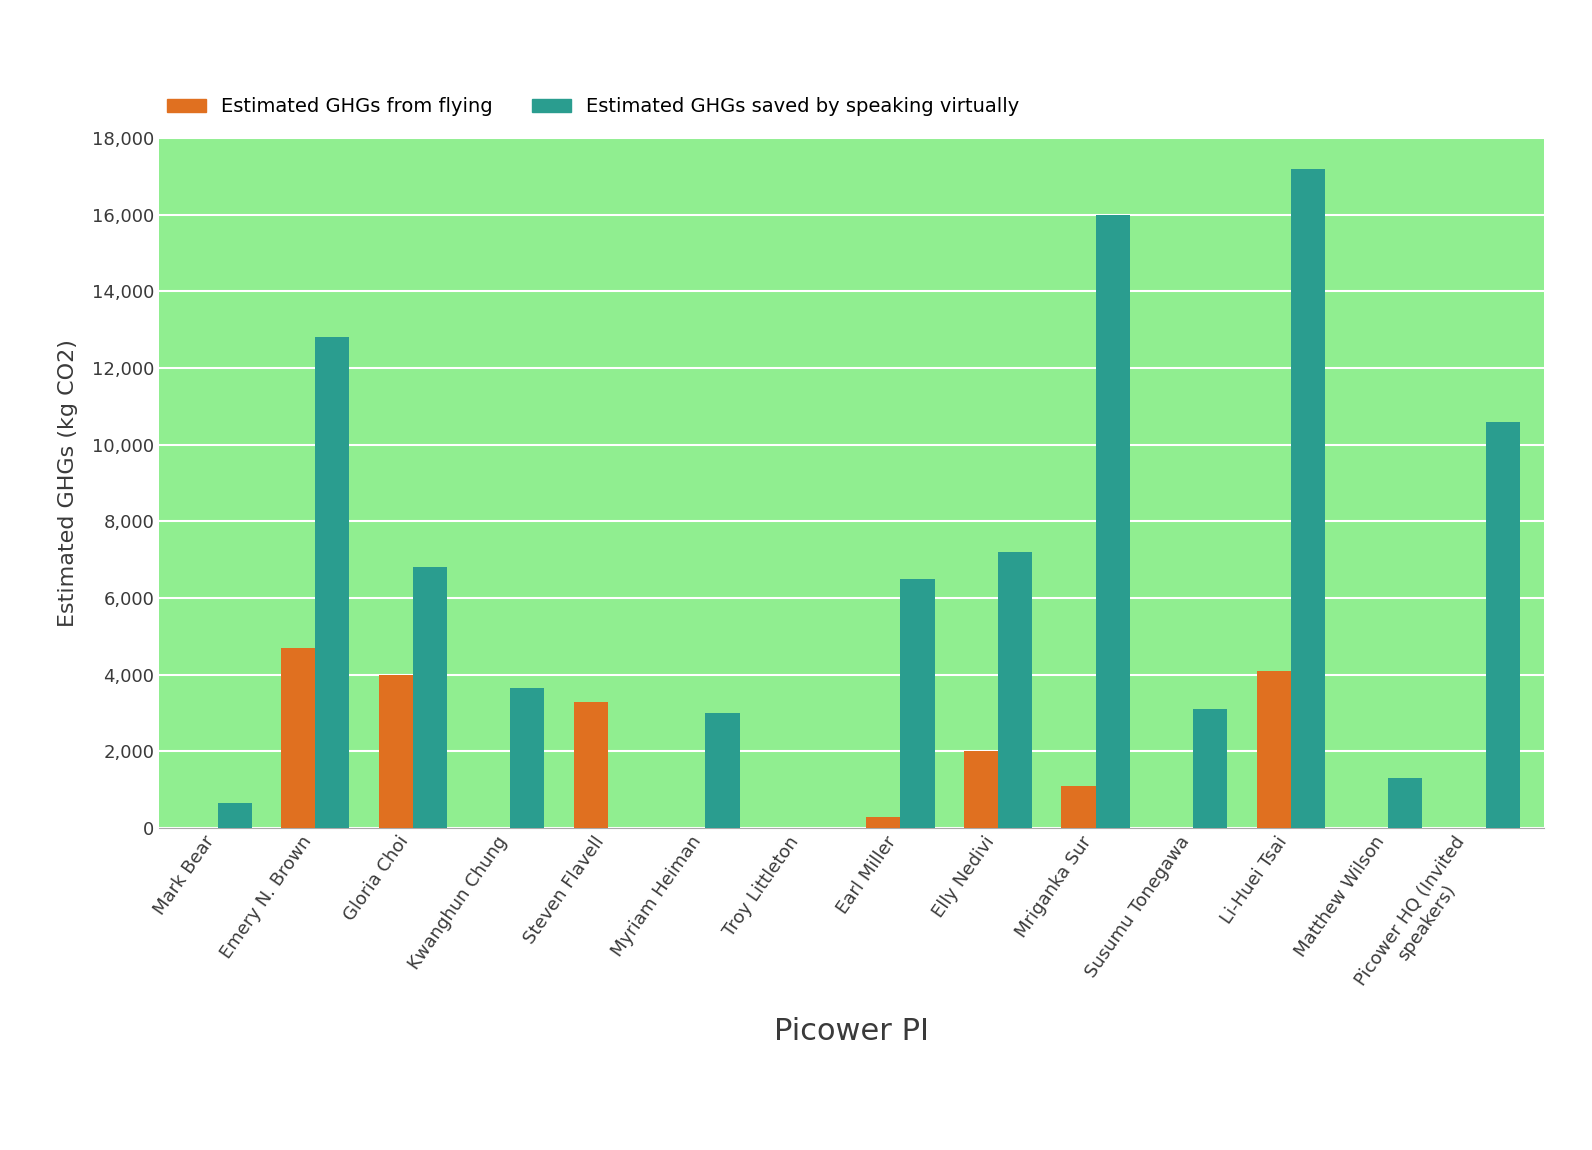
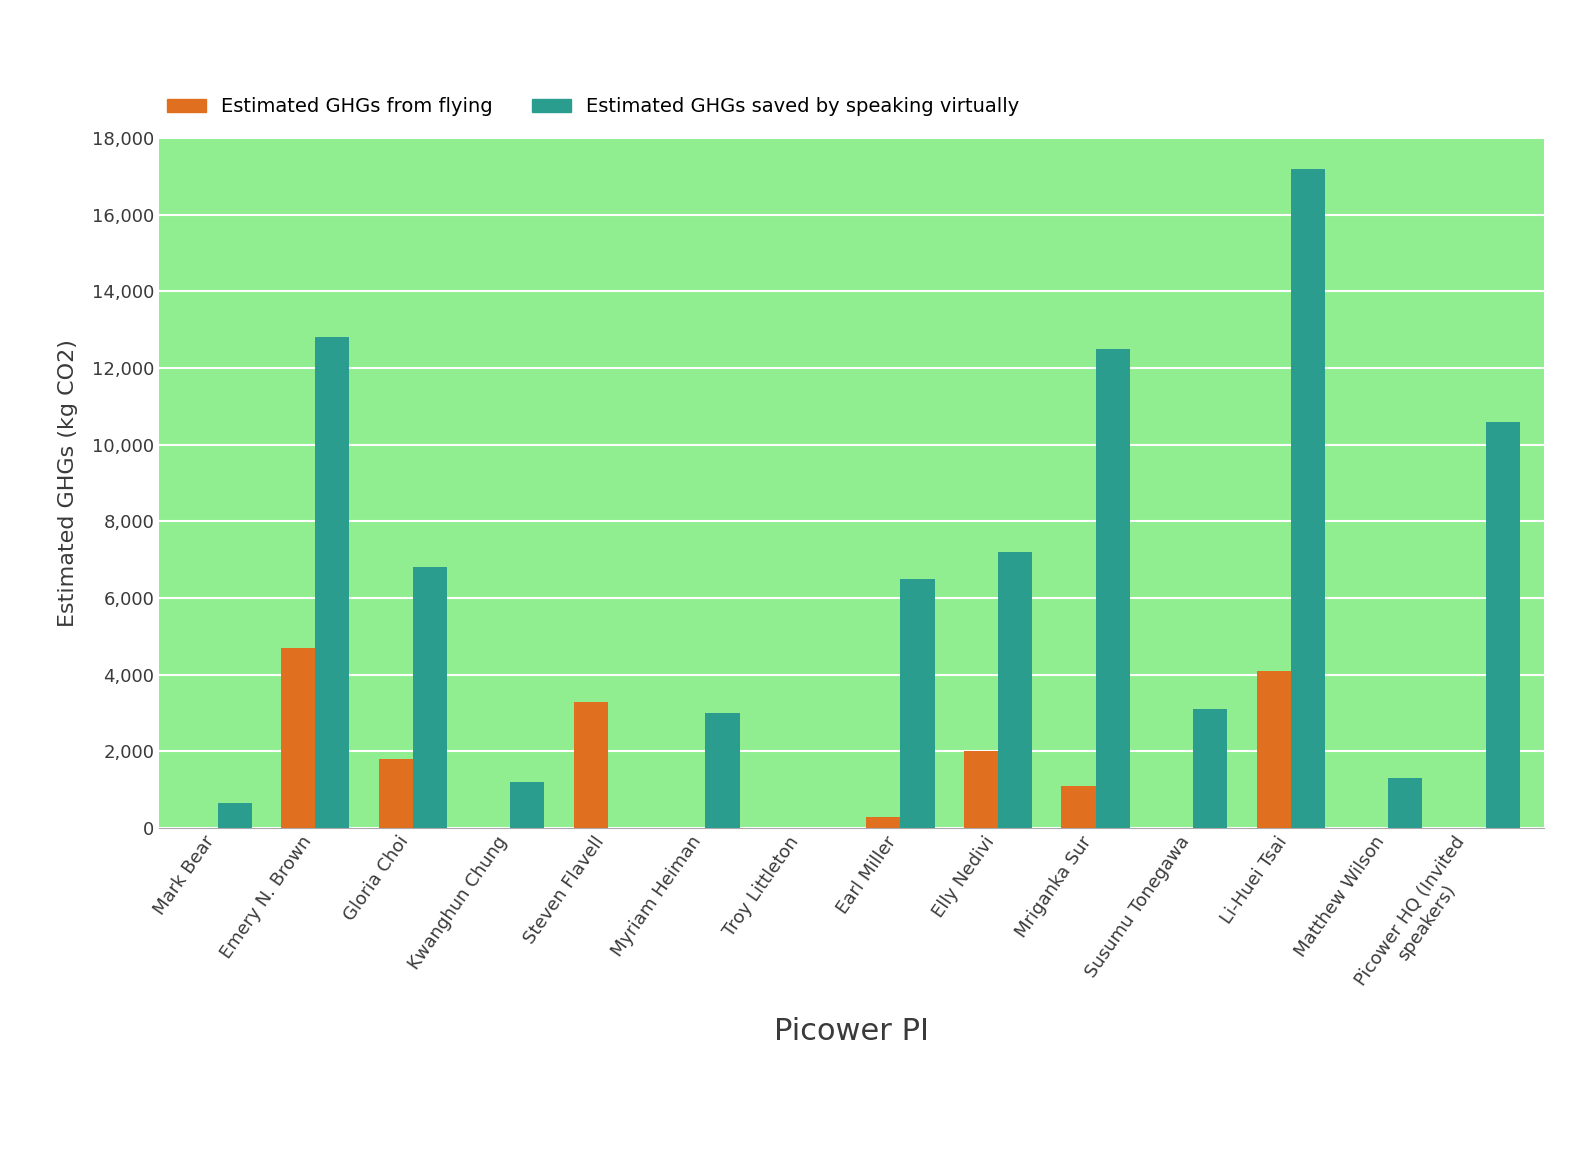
Estimated GHGs from flying/Gloria Choi: 4,000 -> 1,800
Estimated GHGs saved by speaking virtually/Kwanghun Chung: 3,650 -> 1,200
Estimated GHGs saved by speaking virtually/Mriganka Sur: 16,000 -> 12,500
